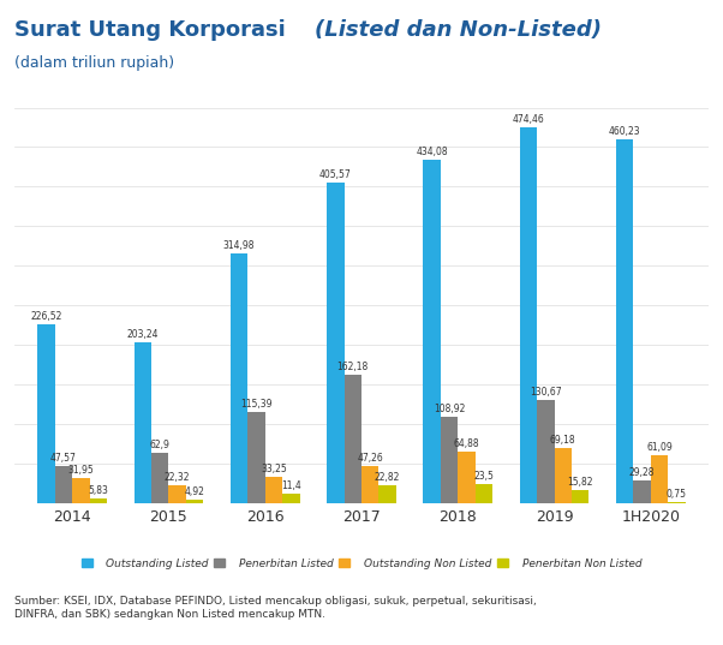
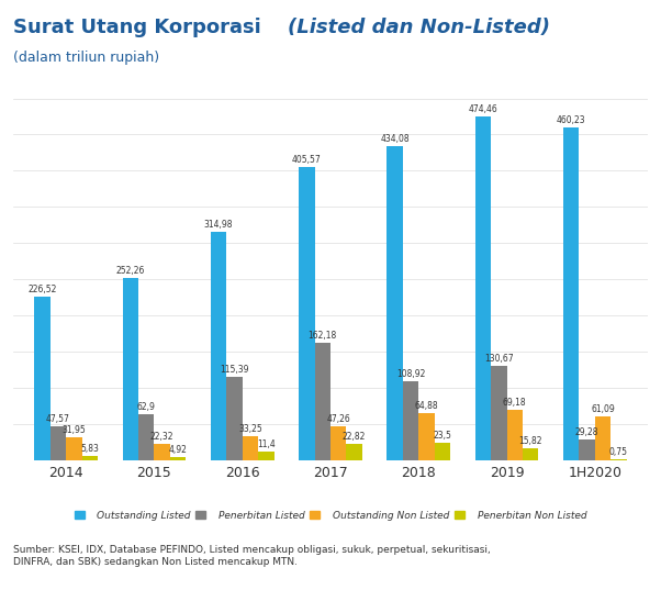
Outstanding Listed/2015: 203,24 -> 252,26
